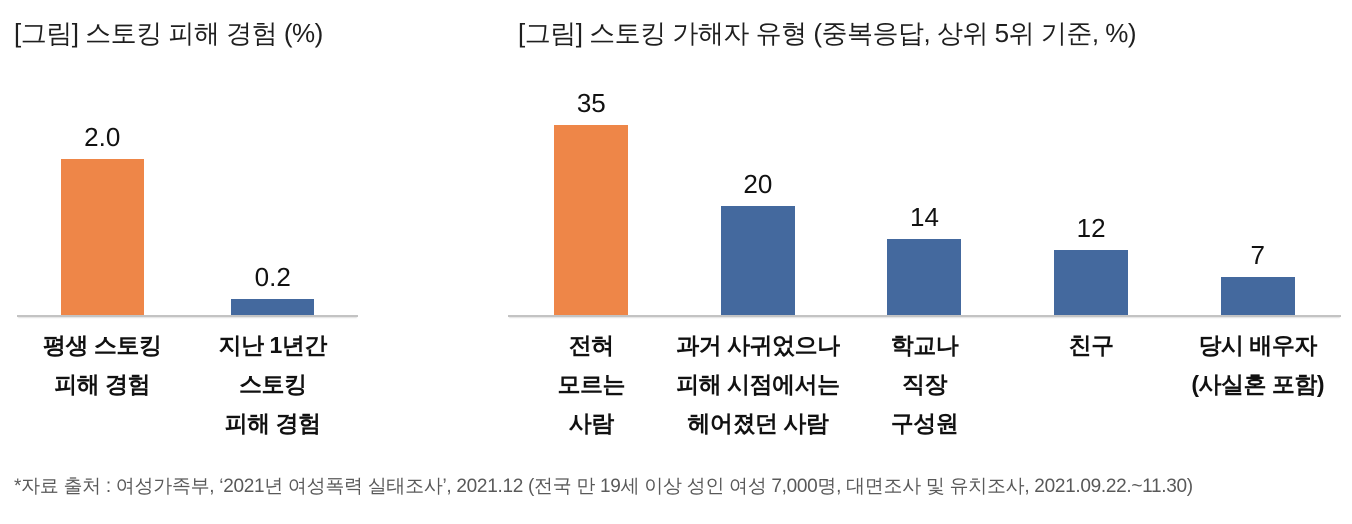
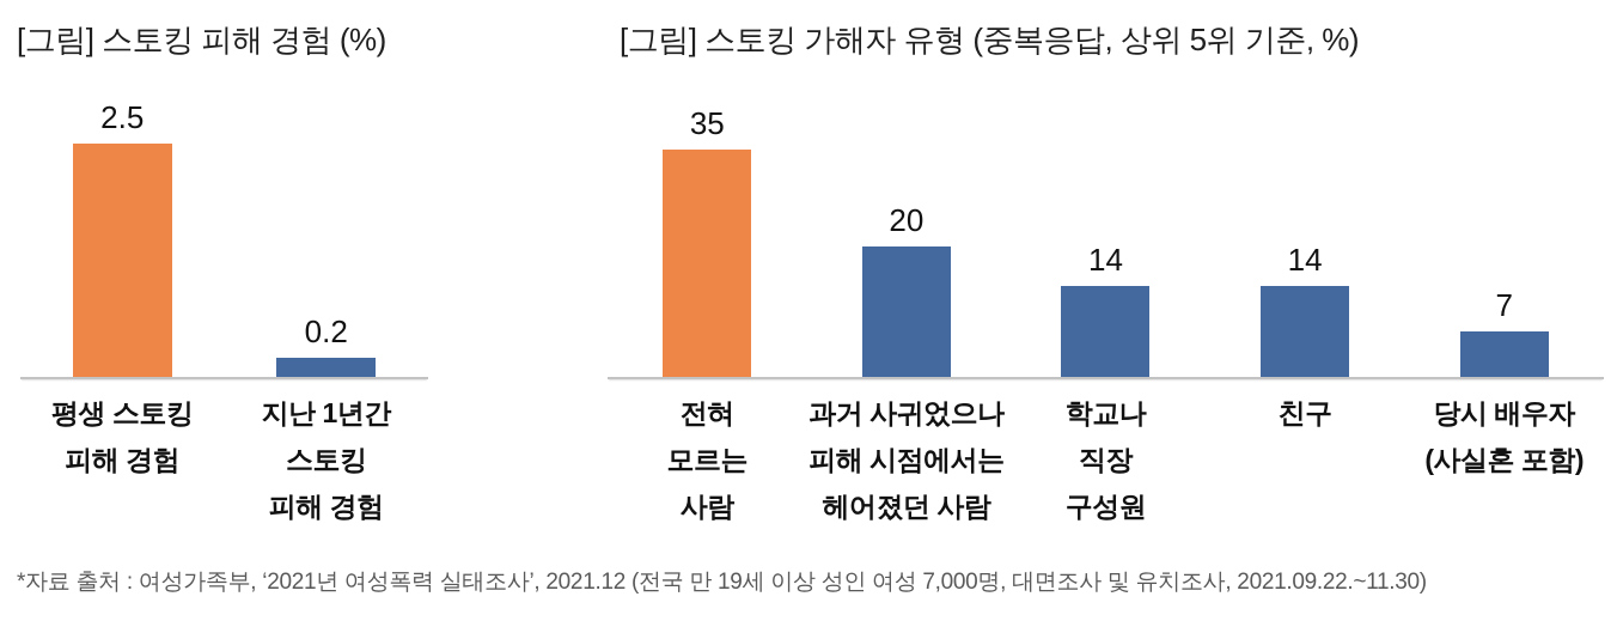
[그림] 스토킹 피해 경험 (%)/평생 스토킹 피해 경험: 2.0 -> 2.5
[그림] 스토킹 가해자 유형 (중복응답, 상위 5위 기준, %)/친구: 12 -> 14
